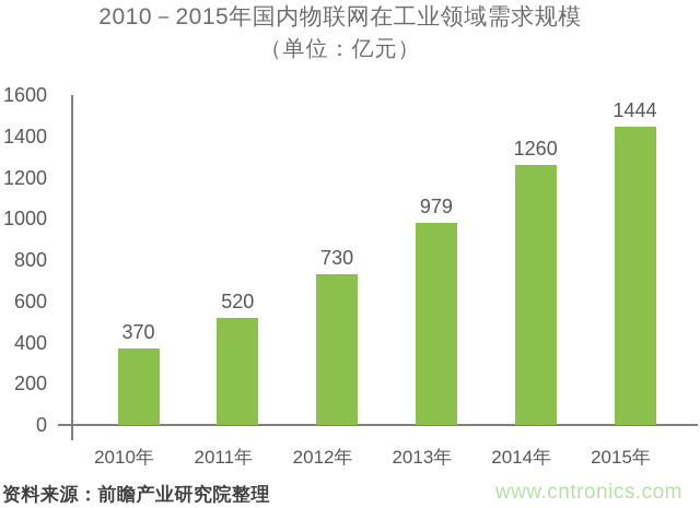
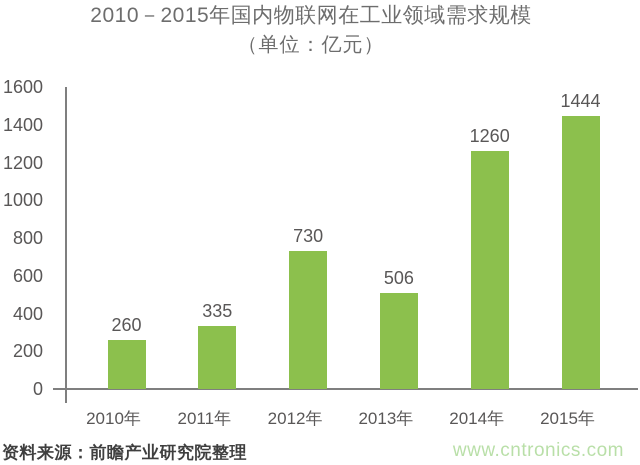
2010年: 370 -> 260
2011年: 520 -> 335
2013年: 979 -> 506
